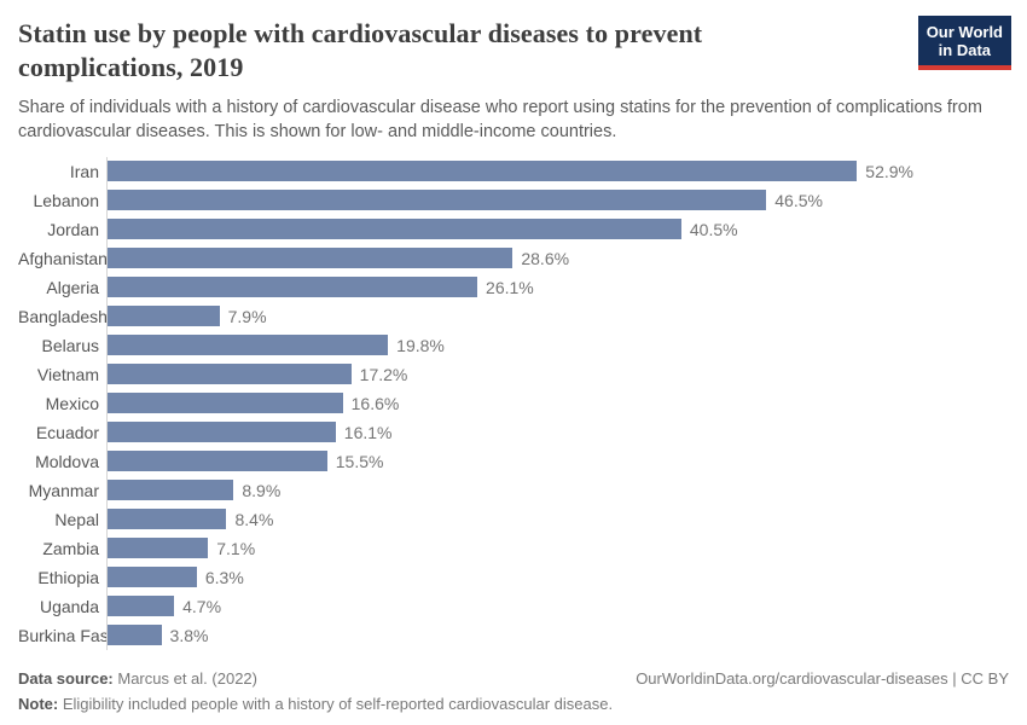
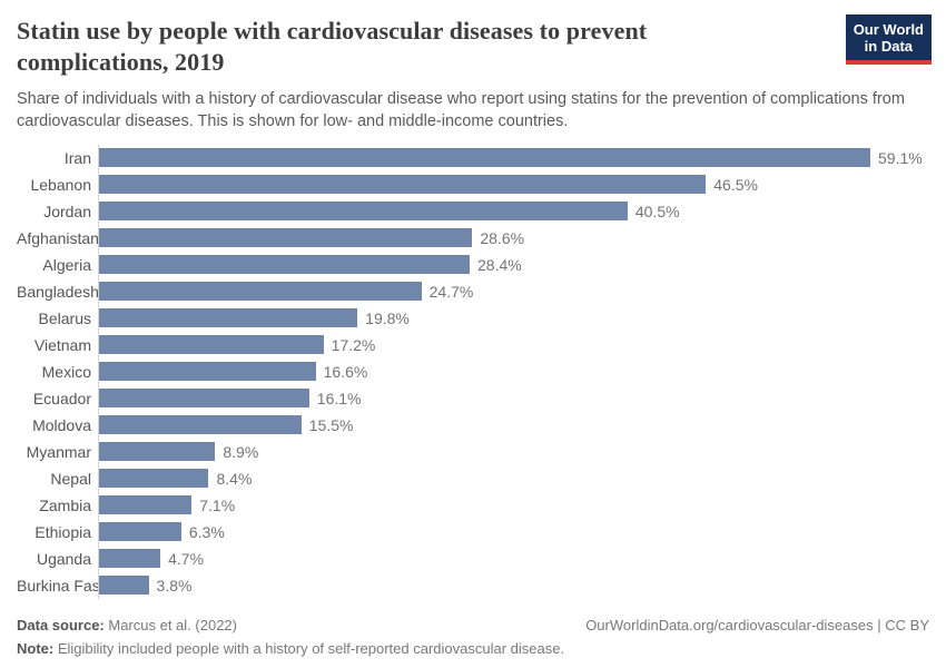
Iran: 52.9% -> 59.1%
Algeria: 26.1% -> 28.4%
Bangladesh: 7.9% -> 24.7%
